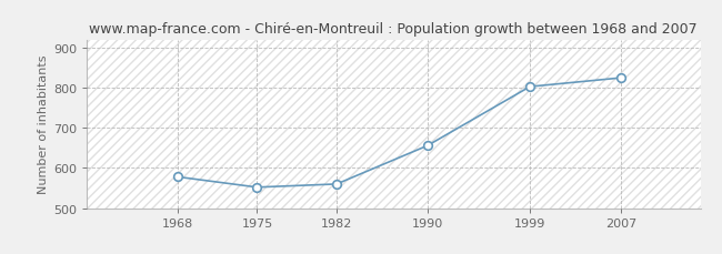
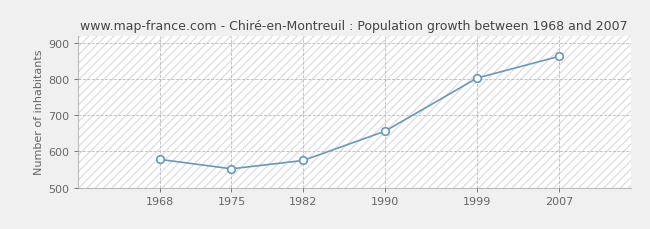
1982: 560 -> 575
2007: 825 -> 863
